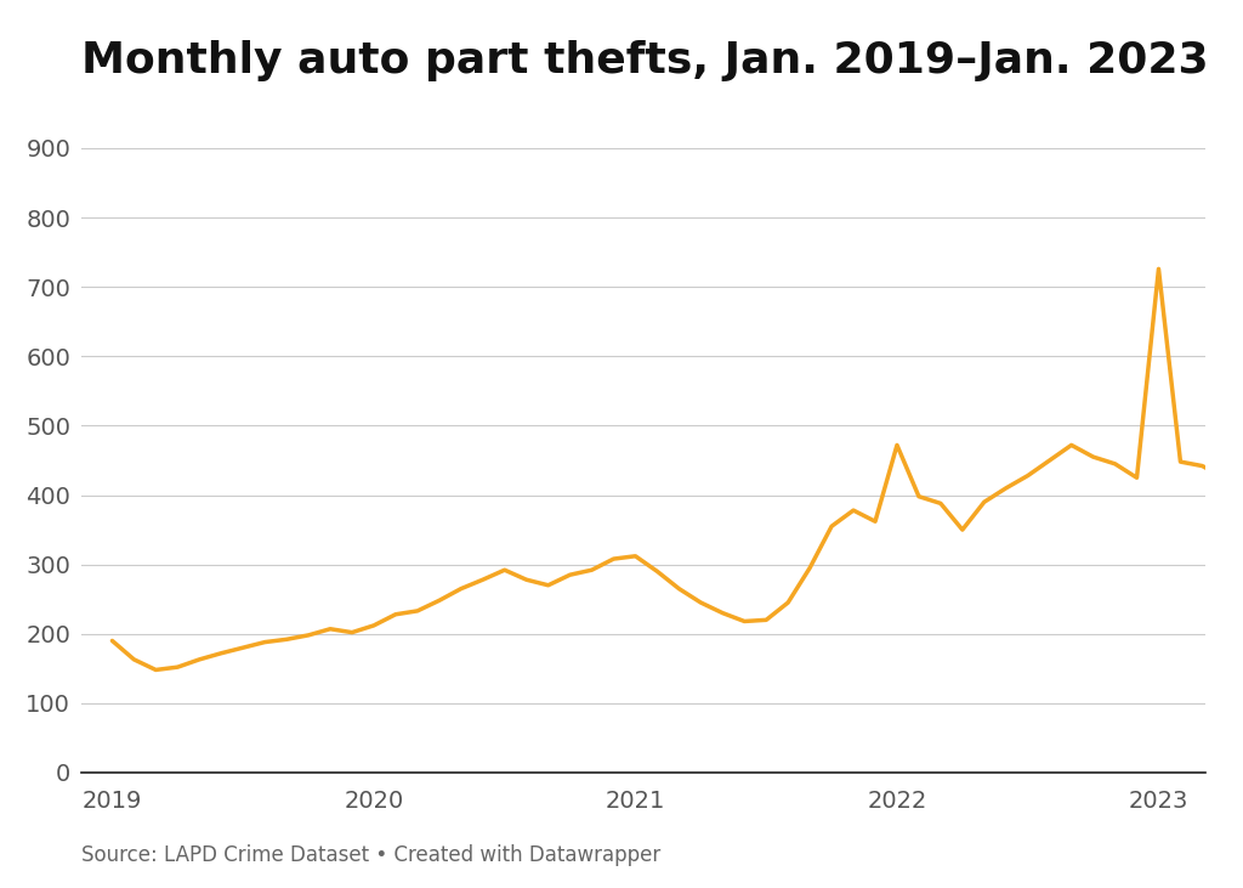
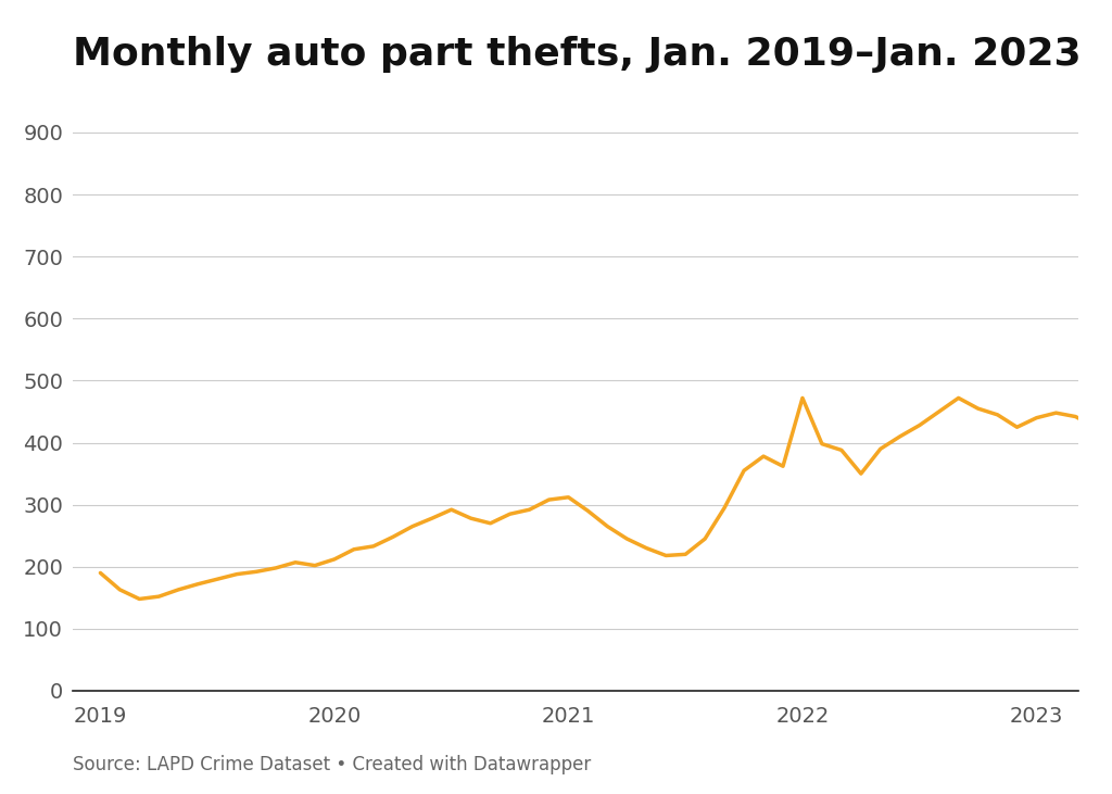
2023: 726 -> 440
